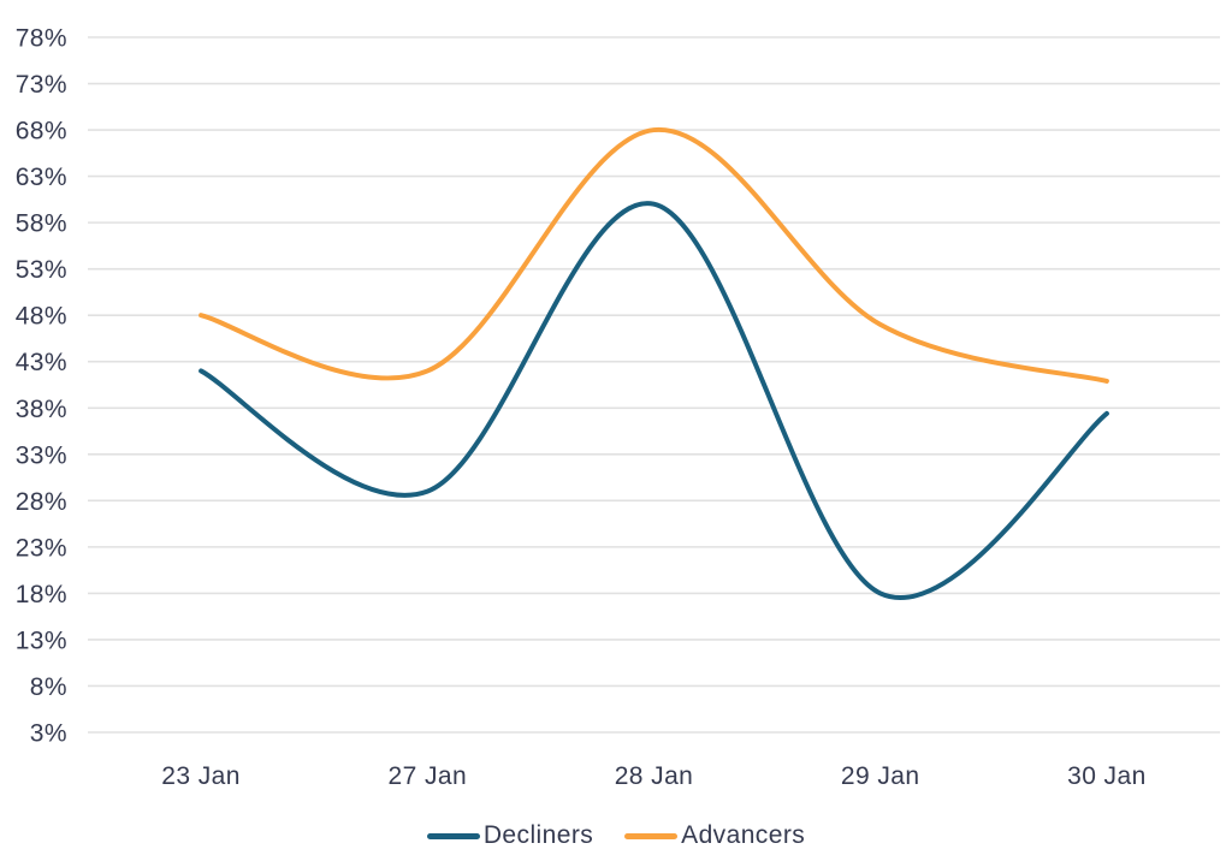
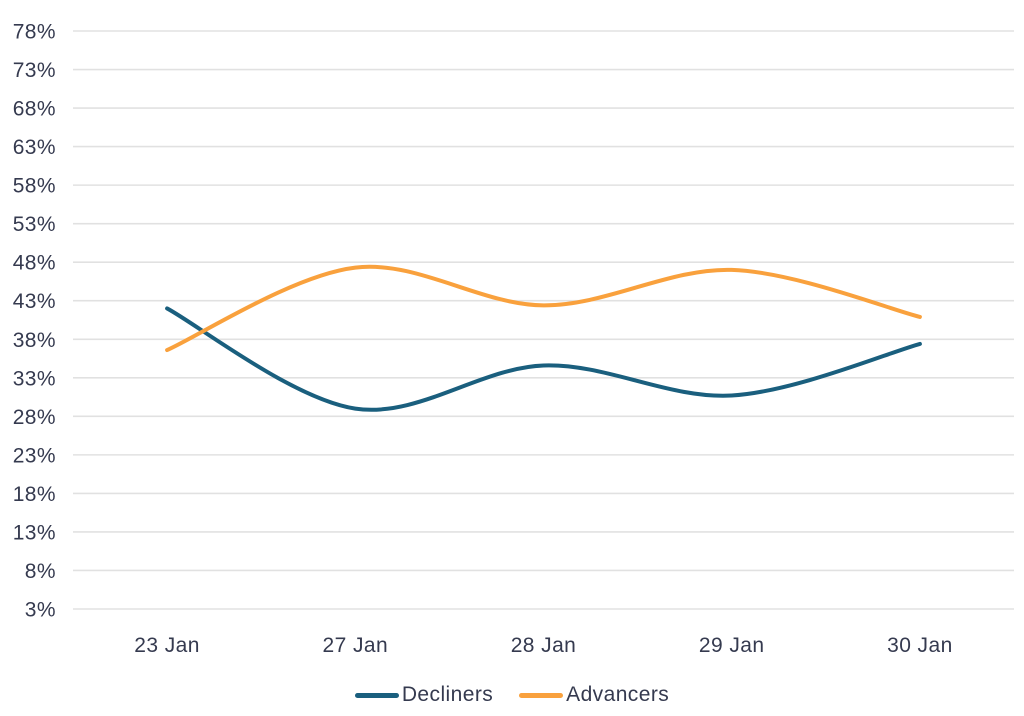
Advancers/23 Jan: 48% -> 37%
Advancers/27 Jan: 42% -> 47%
Decliners/28 Jan: 60% -> 35%
Advancers/28 Jan: 68% -> 42%
Decliners/29 Jan: 18% -> 31%
